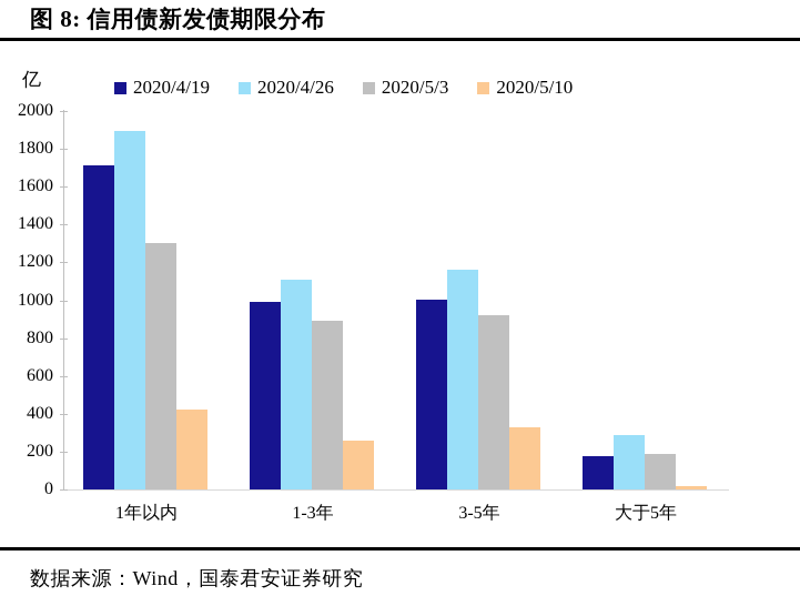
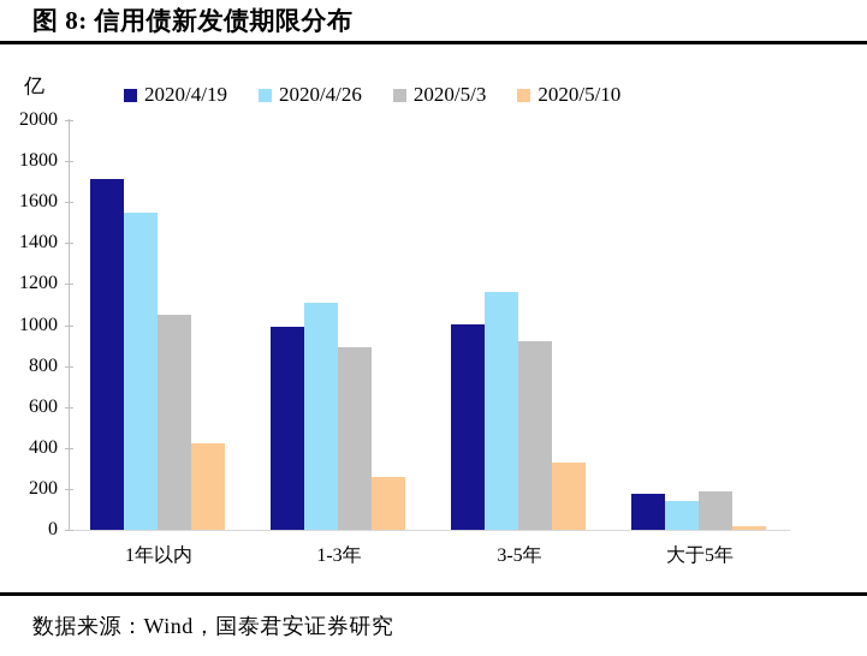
2020/4/26/1年以内: 1900 -> 1550
2020/5/3/1年以内: 1300 -> 1050
2020/4/26/大于5年: 290 -> 140
